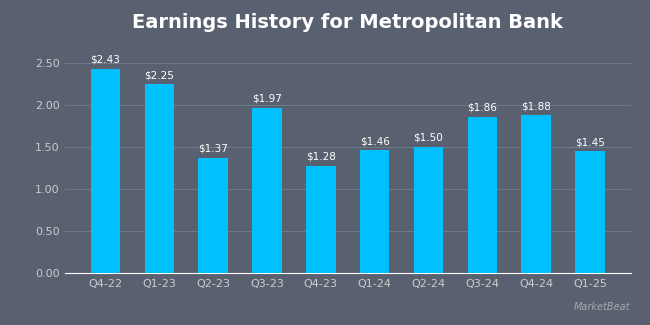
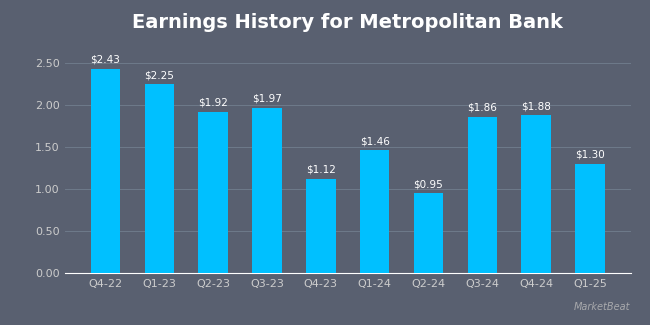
Q2-23: $1.37 -> $1.92
Q4-23: $1.28 -> $1.12
Q2-24: $1.50 -> $0.95
Q1-25: $1.45 -> $1.30
